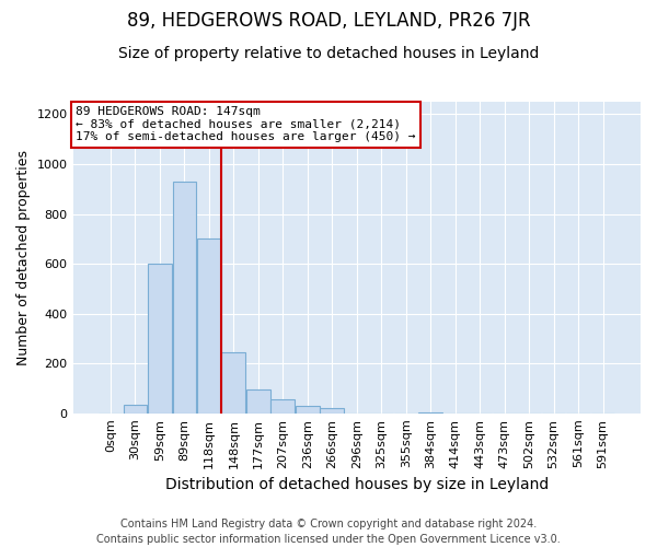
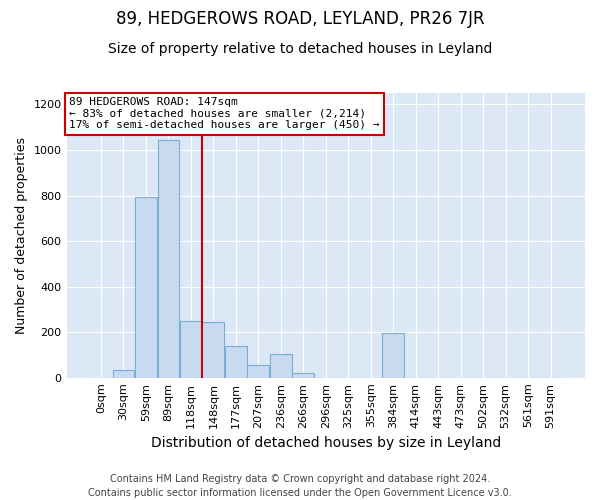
59sqm: 600 -> 795
89sqm: 930 -> 1045
118sqm: 700 -> 250
177sqm: 95 -> 140
236sqm: 30 -> 105
384sqm: 5 -> 195
